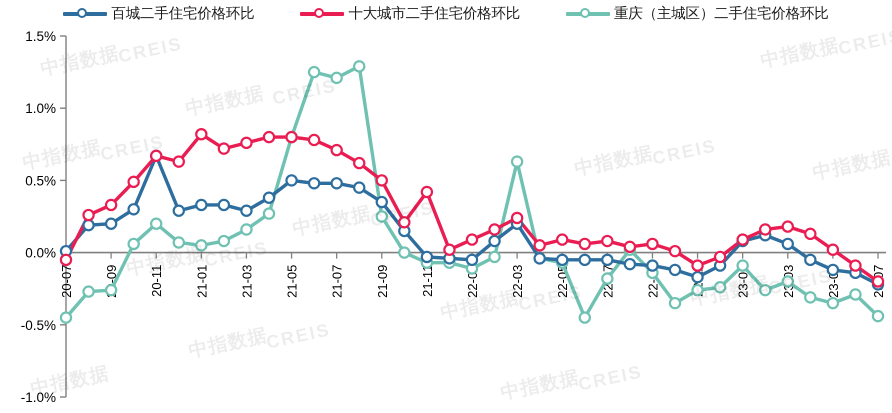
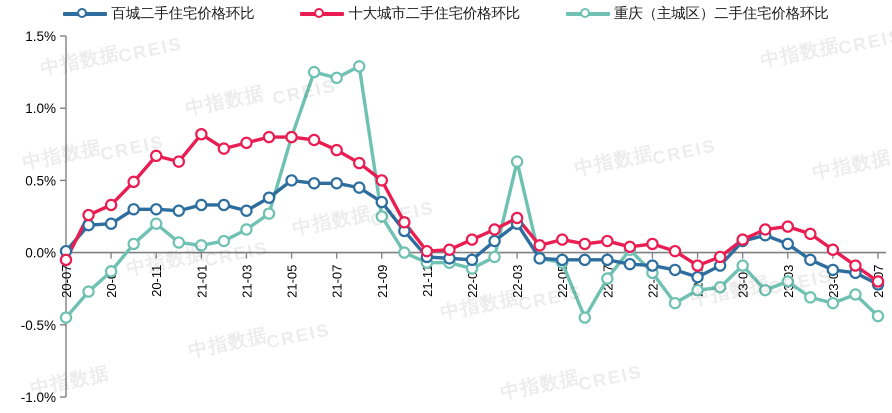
重庆（主城区）二手住宅价格环比/20-09: -0.26% -> -0.13%
百城二手住宅价格环比/20-11: 0.67% -> 0.30%
十大城市二手住宅价格环比/21-11: 0.42% -> 0.01%
